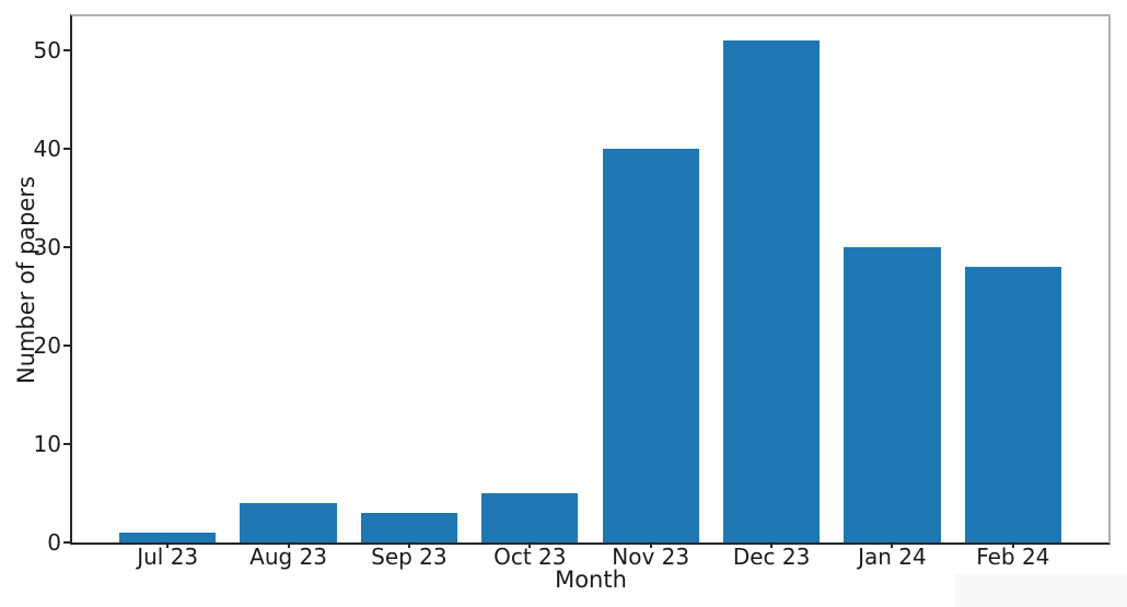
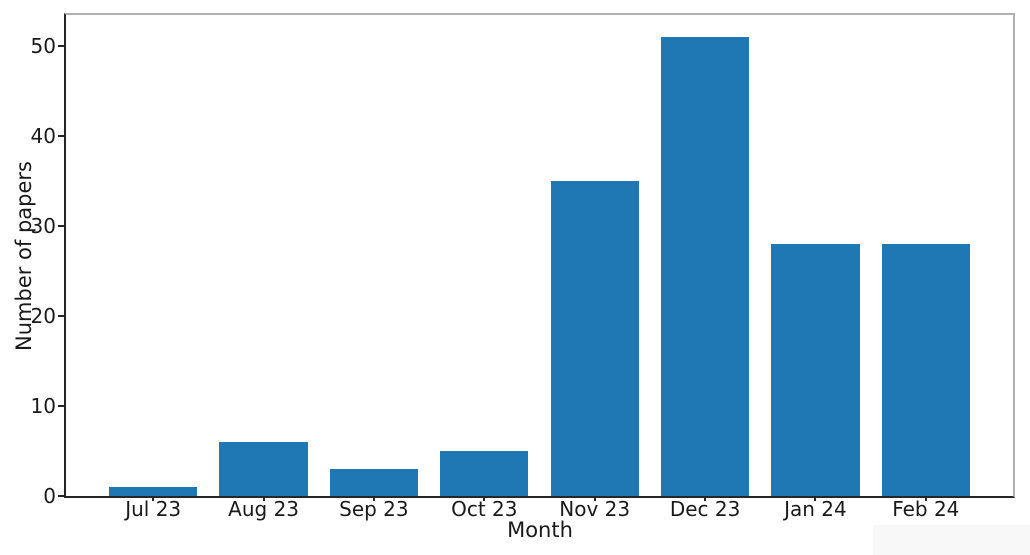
Aug 23: 4 -> 6
Nov 23: 40 -> 35
Jan 24: 30 -> 28
